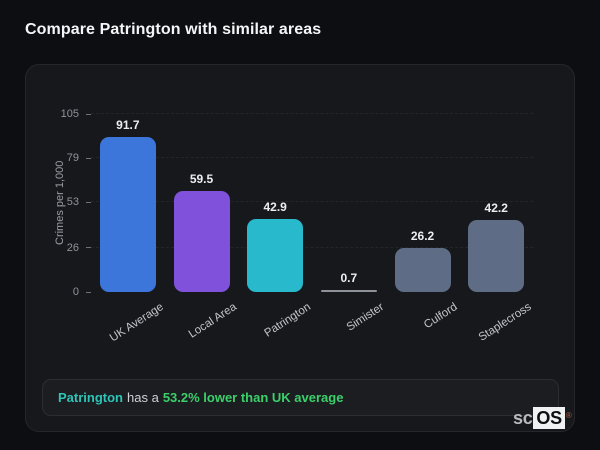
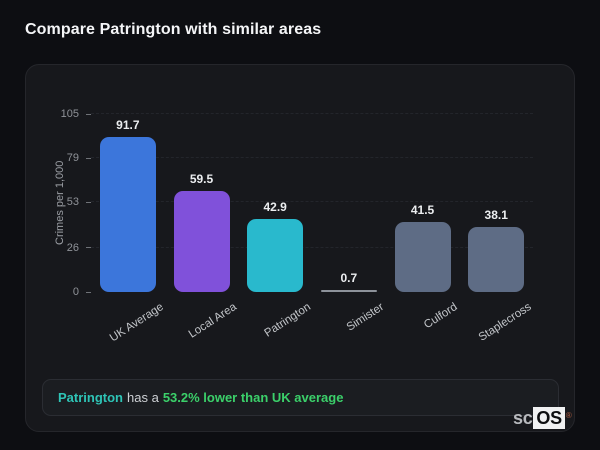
Culford: 26.2 -> 41.5
Staplecross: 42.2 -> 38.1
